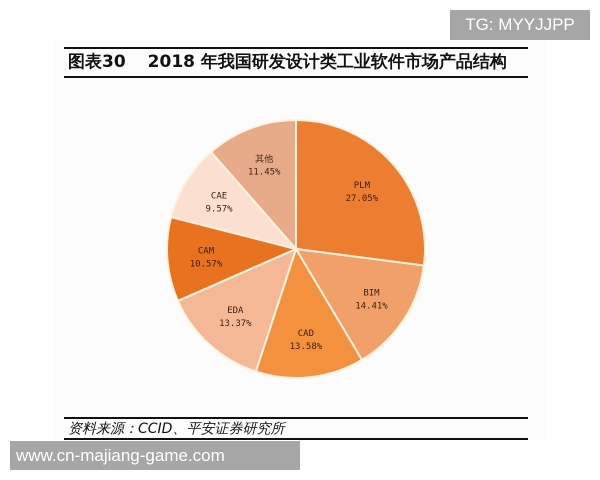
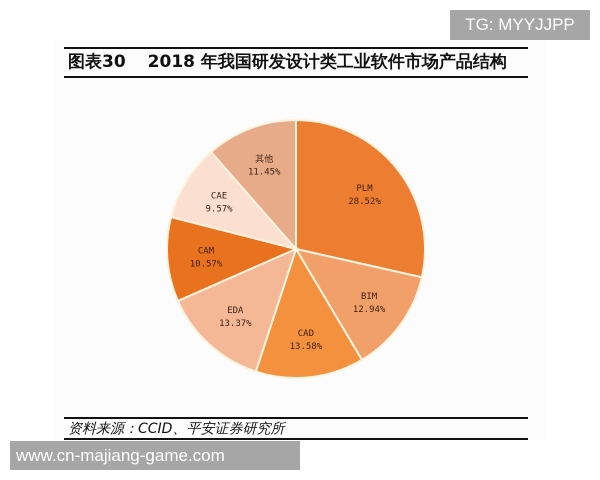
PLM: 27.05% -> 28.52%
BIM: 14.41% -> 12.94%
